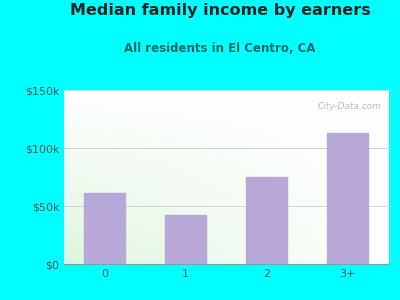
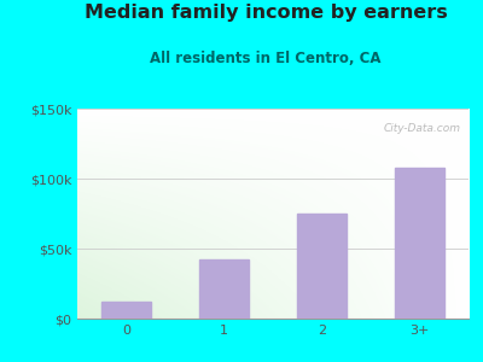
0: $61k -> $12k
3+: $113k -> $108k
